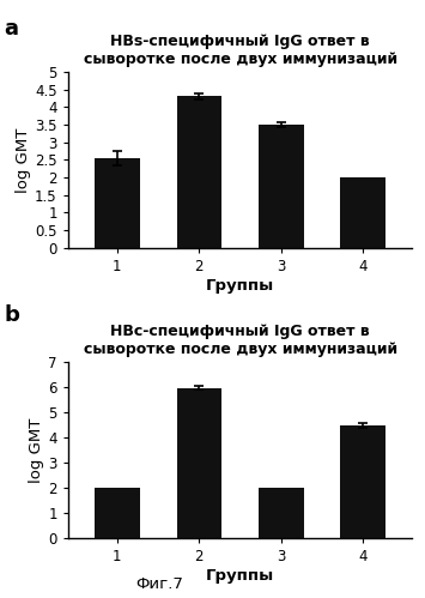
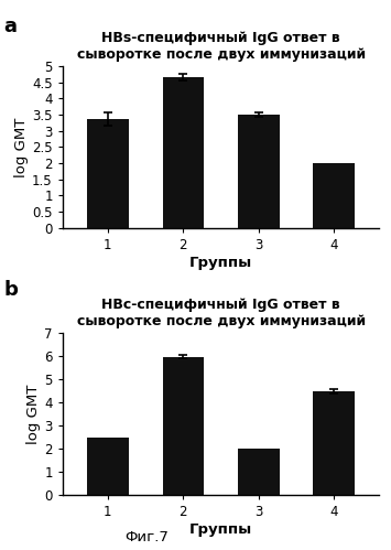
HBs-специфичный IgG ответ в сыворотке после двух иммунизаций/1: 2.55 -> 3.35
HBs-специфичный IgG ответ в сыворотке после двух иммунизаций/2: 4.30 -> 4.65
НВс-специфичный IgG ответ в сыворотке после двух иммунизаций/1: 2.00 -> 2.50
